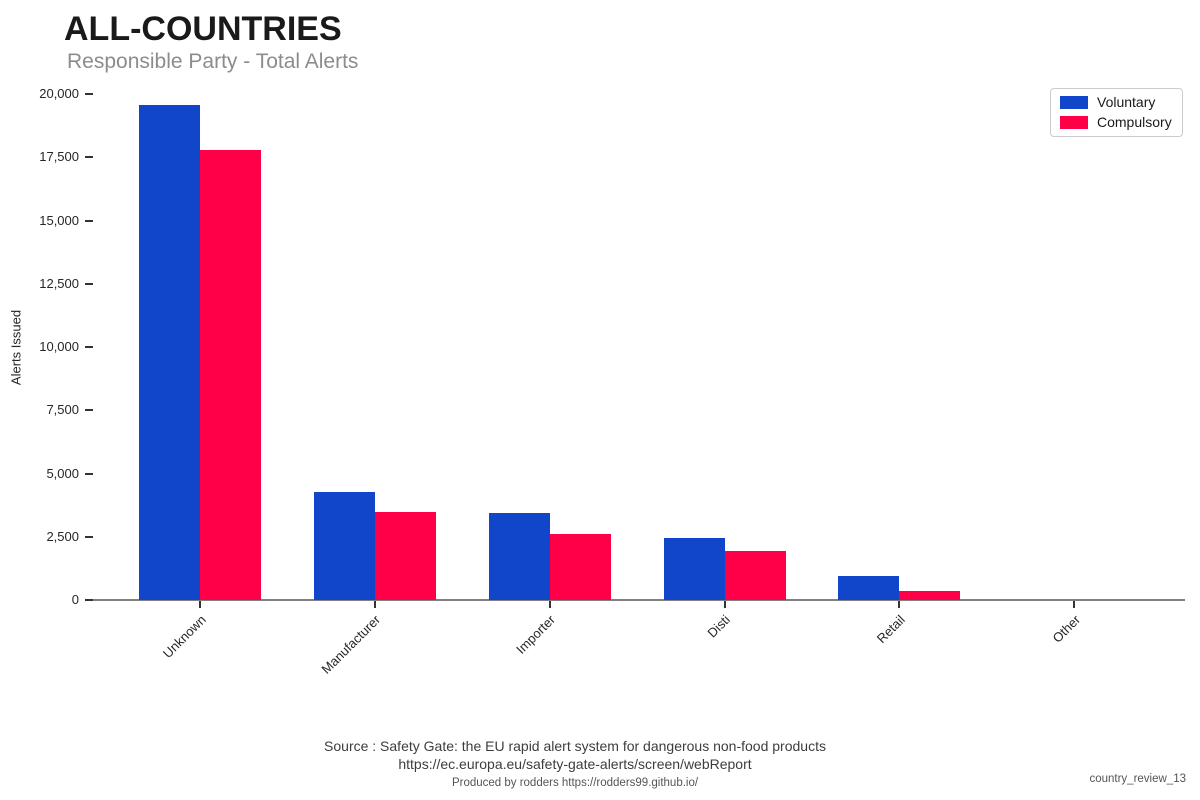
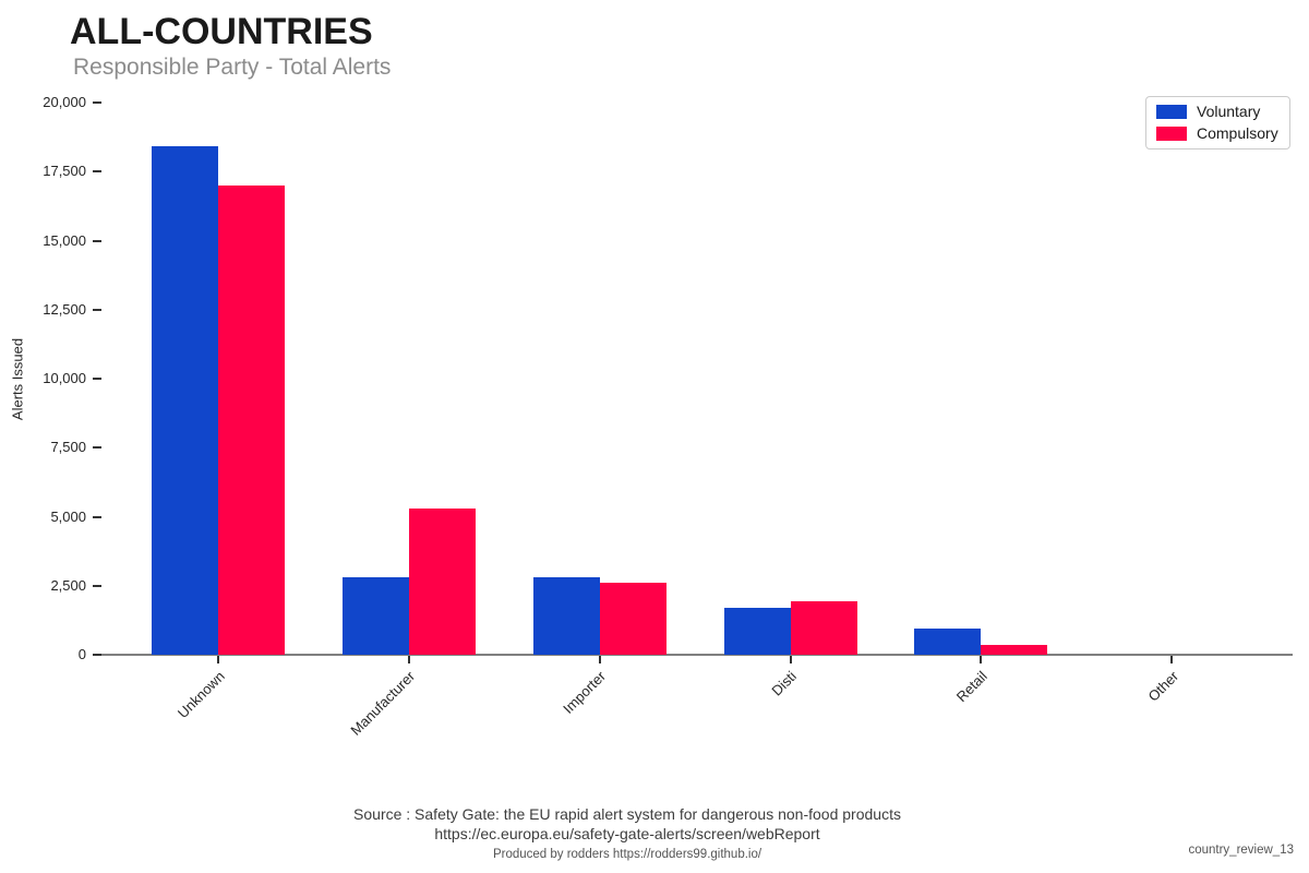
Voluntary/Unknown: 19600 -> 18400
Compulsory/Unknown: 17800 -> 17000
Voluntary/Manufacturer: 4300 -> 2800
Compulsory/Manufacturer: 3500 -> 5300
Voluntary/Importer: 3400 -> 2800
Voluntary/Disti: 2400 -> 1700
